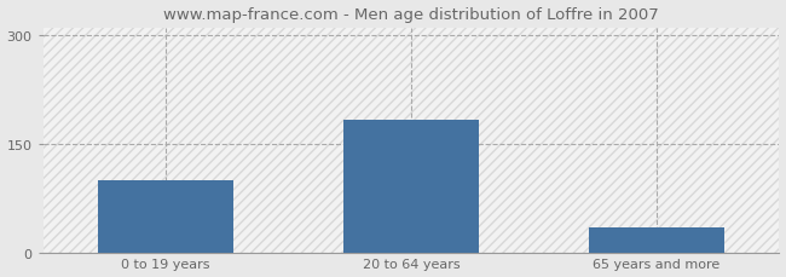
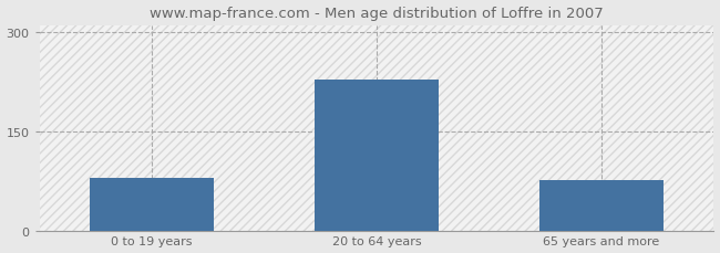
0 to 19 years: 100 -> 80
20 to 64 years: 183 -> 228
65 years and more: 35 -> 76
